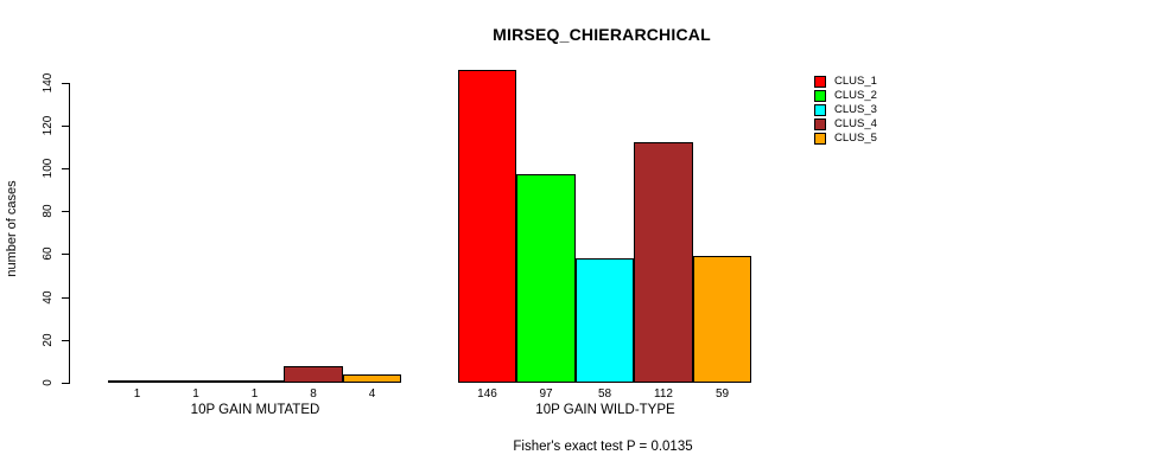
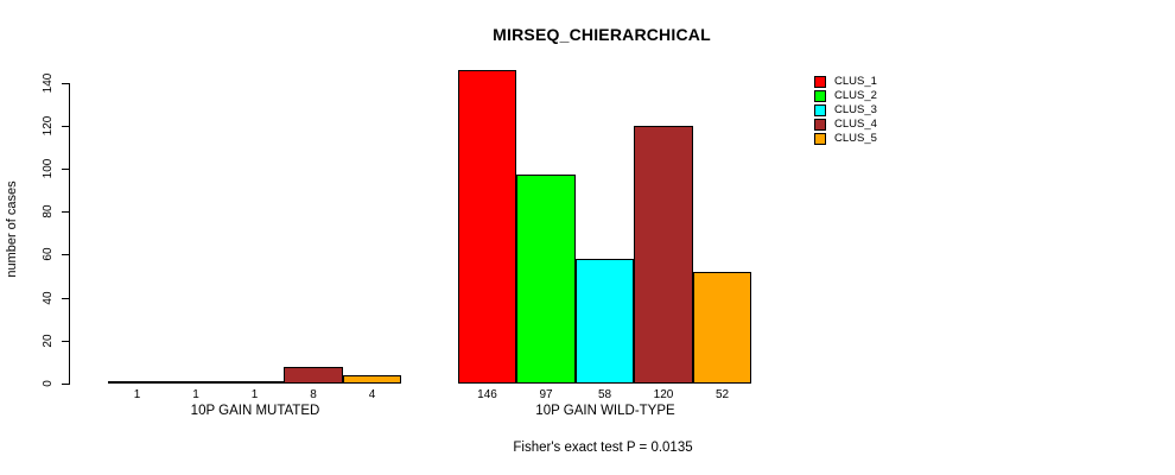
CLUS_4/10P GAIN WILD-TYPE: 112 -> 120
CLUS_5/10P GAIN WILD-TYPE: 59 -> 52
